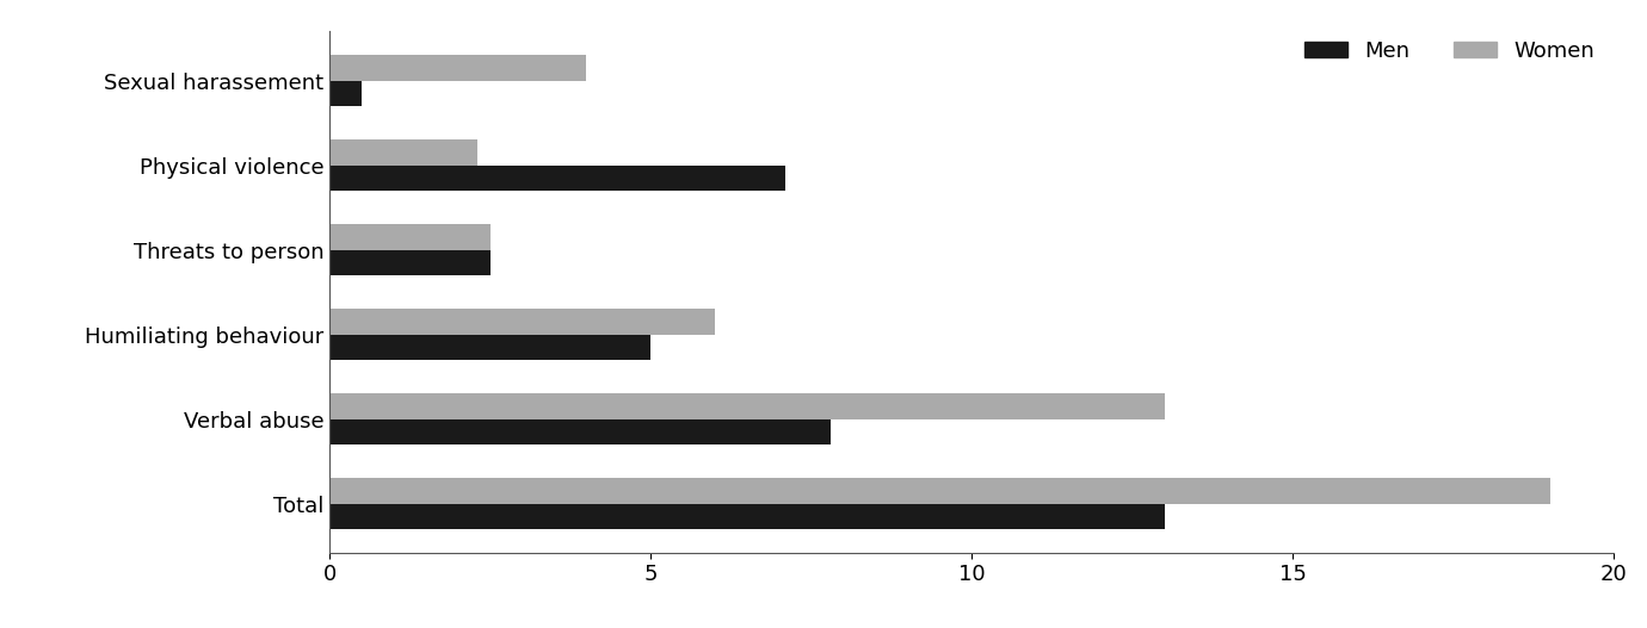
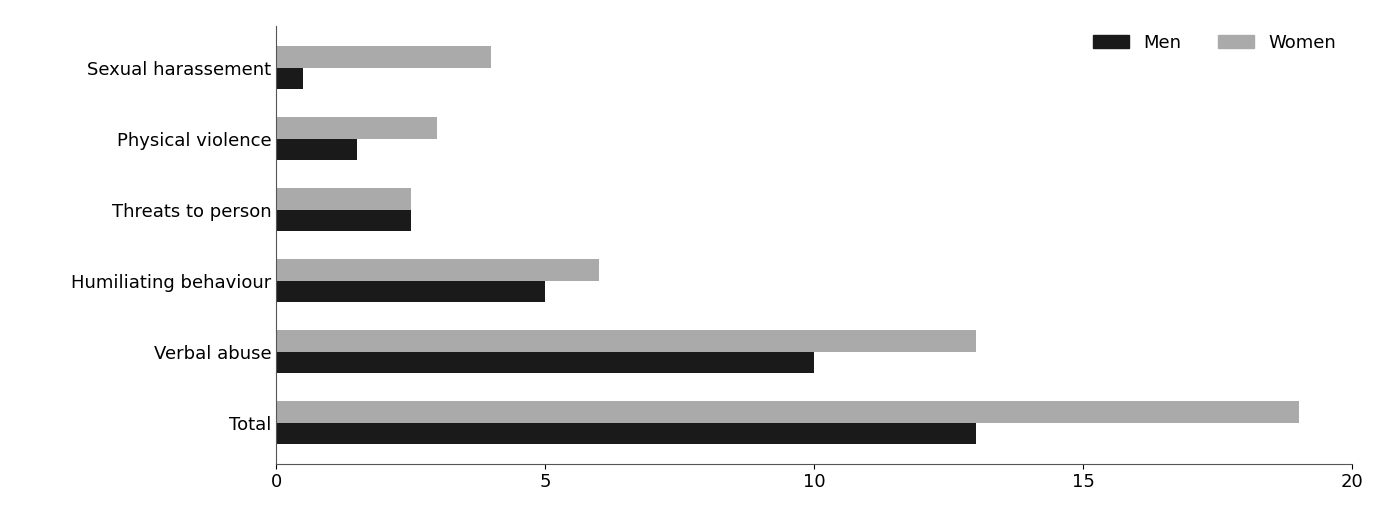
Women/Physical violence: 2.3 -> 3.0
Men/Physical violence: 7.1 -> 1.5
Men/Verbal abuse: 7.8 -> 10.0
